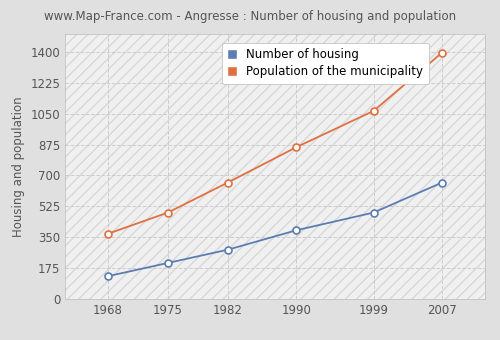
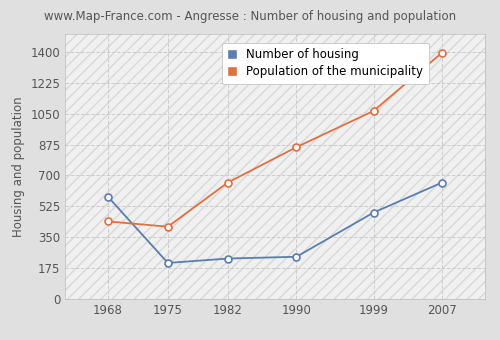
Number of housing/1968: 130 -> 580
Population of the municipality/1968: 370 -> 440
Population of the municipality/1975: 490 -> 410
Number of housing/1982: 280 -> 230
Number of housing/1990: 390 -> 240
